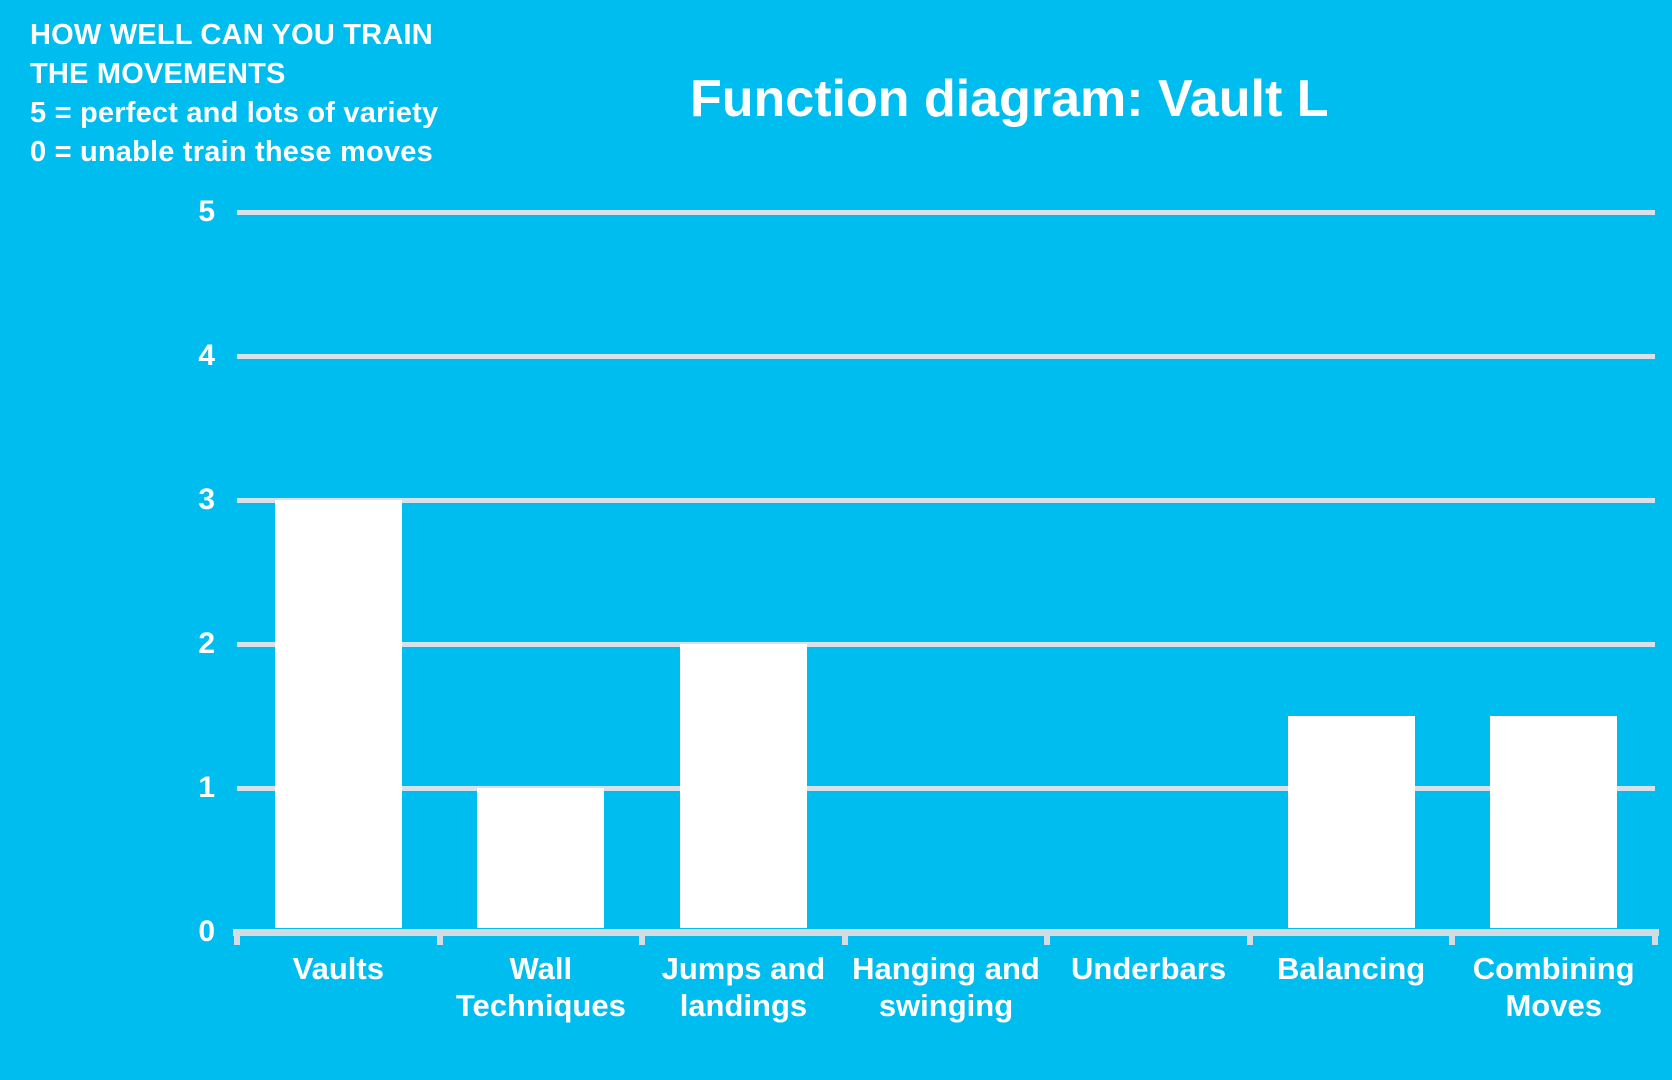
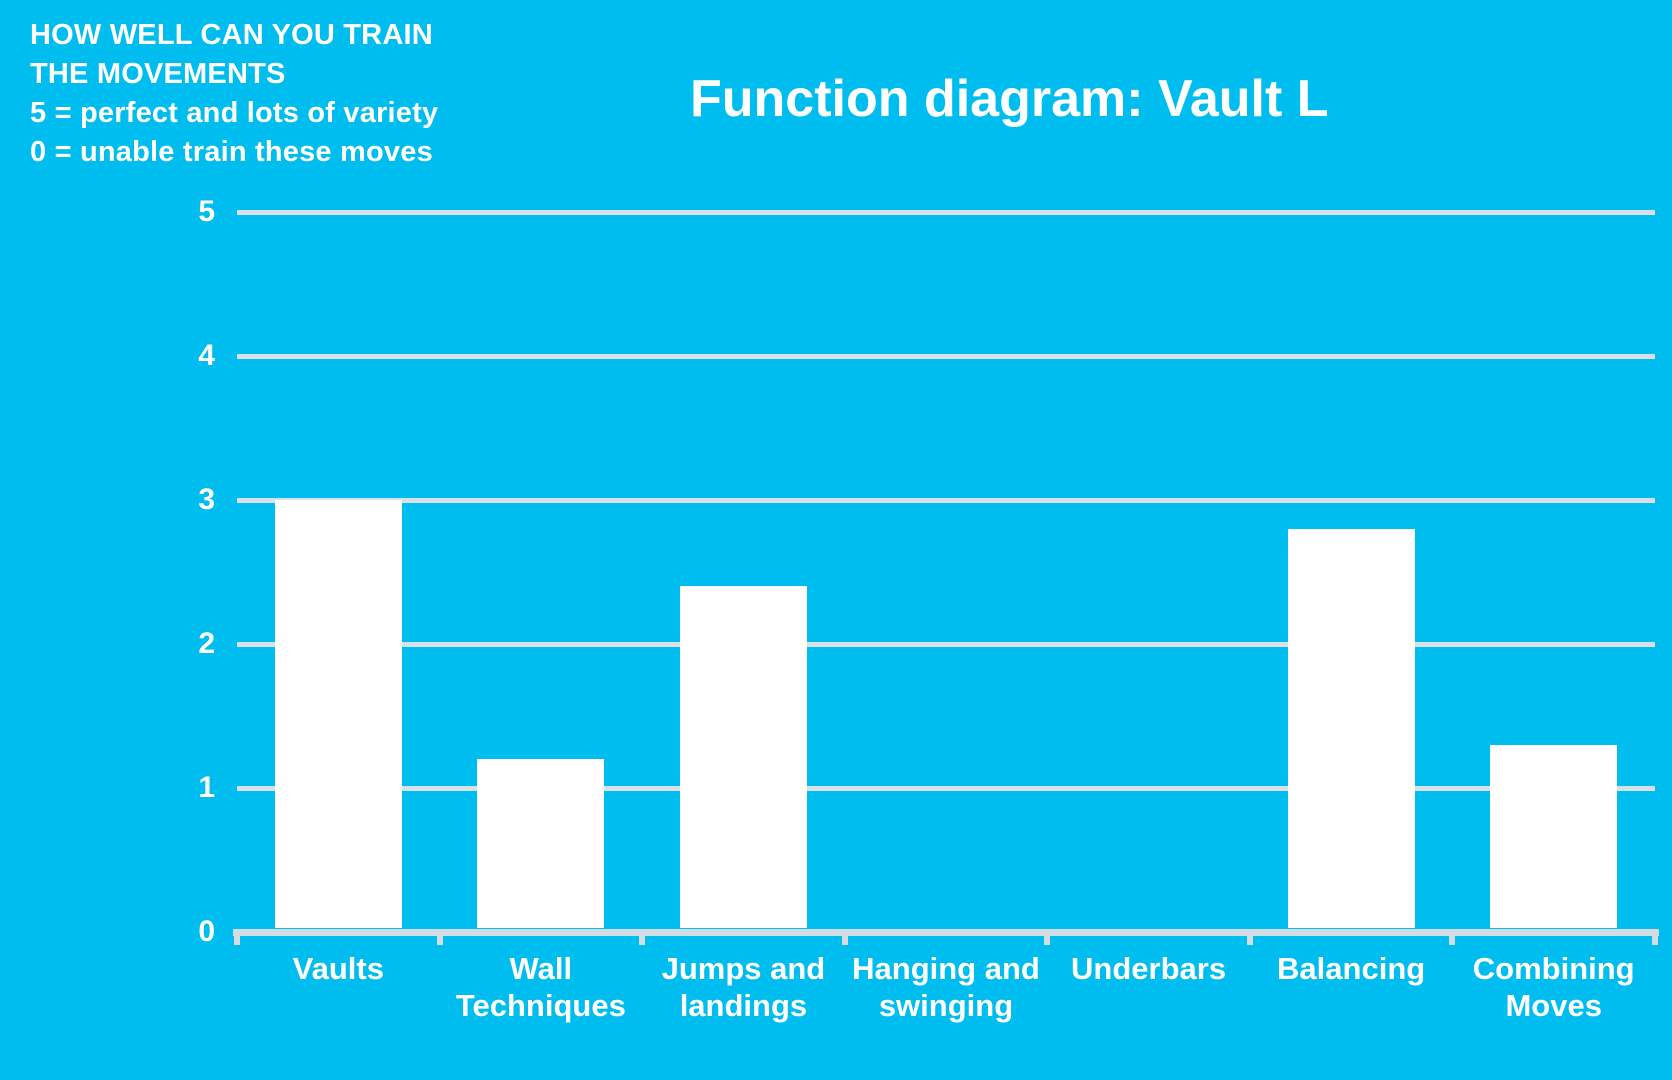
Wall Techniques: 1.0 -> 1.2
Jumps and landings: 2.0 -> 2.4
Balancing: 1.5 -> 2.8
Combining Moves: 1.5 -> 1.3
